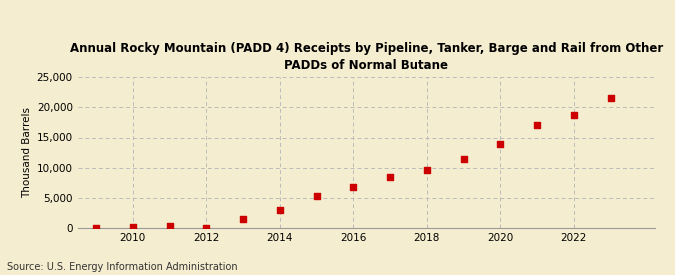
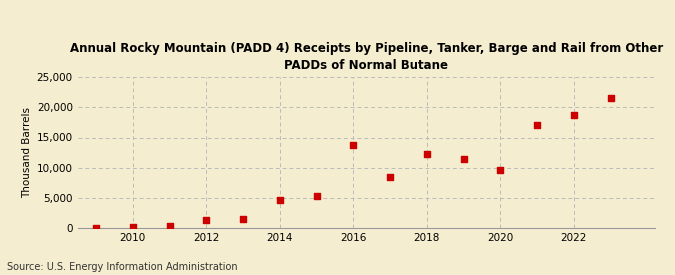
2012: 0 -> 1,400
2014: 3,000 -> 4,600
2016: 6,900 -> 13,800
2018: 9,700 -> 12,200
2020: 13,900 -> 9,600
